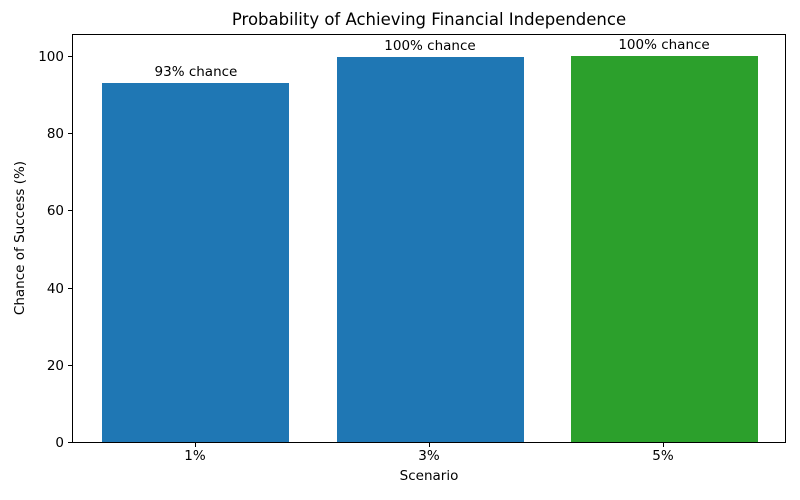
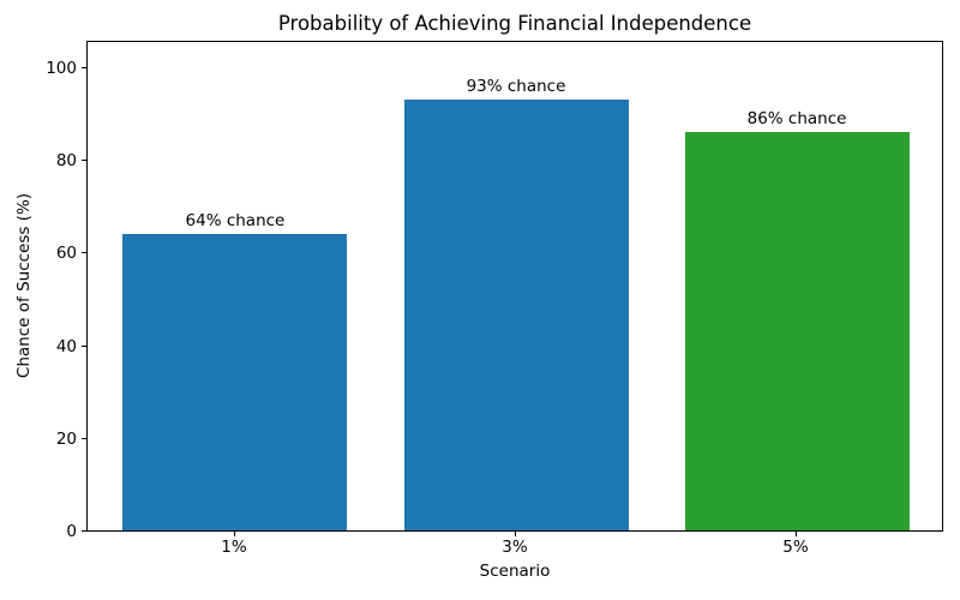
1%: 93% -> 64%
3%: 100% -> 93%
5%: 100% -> 86%
